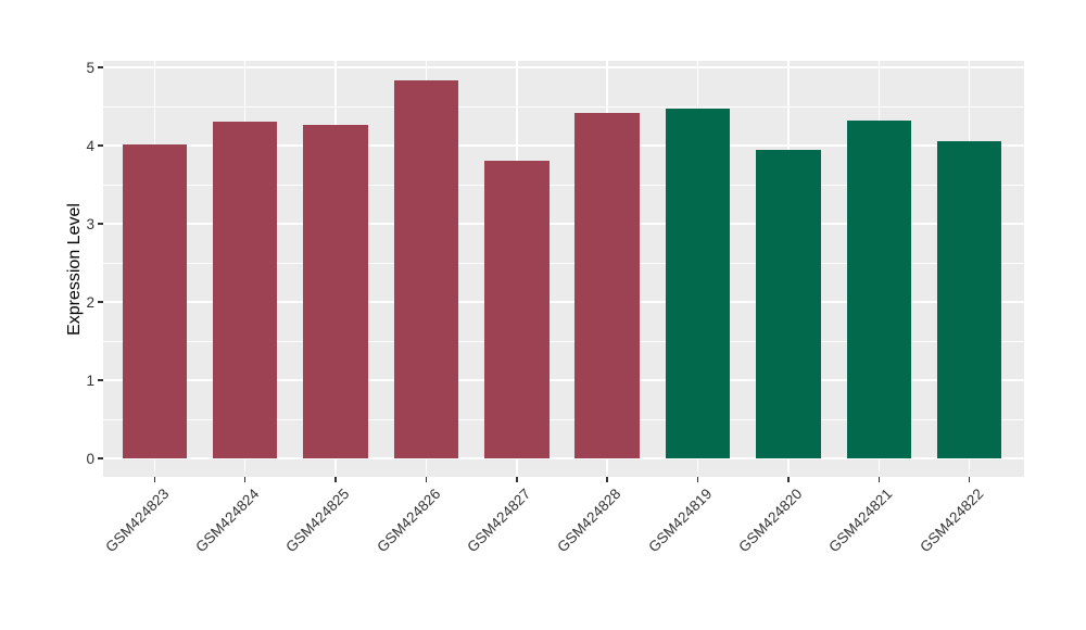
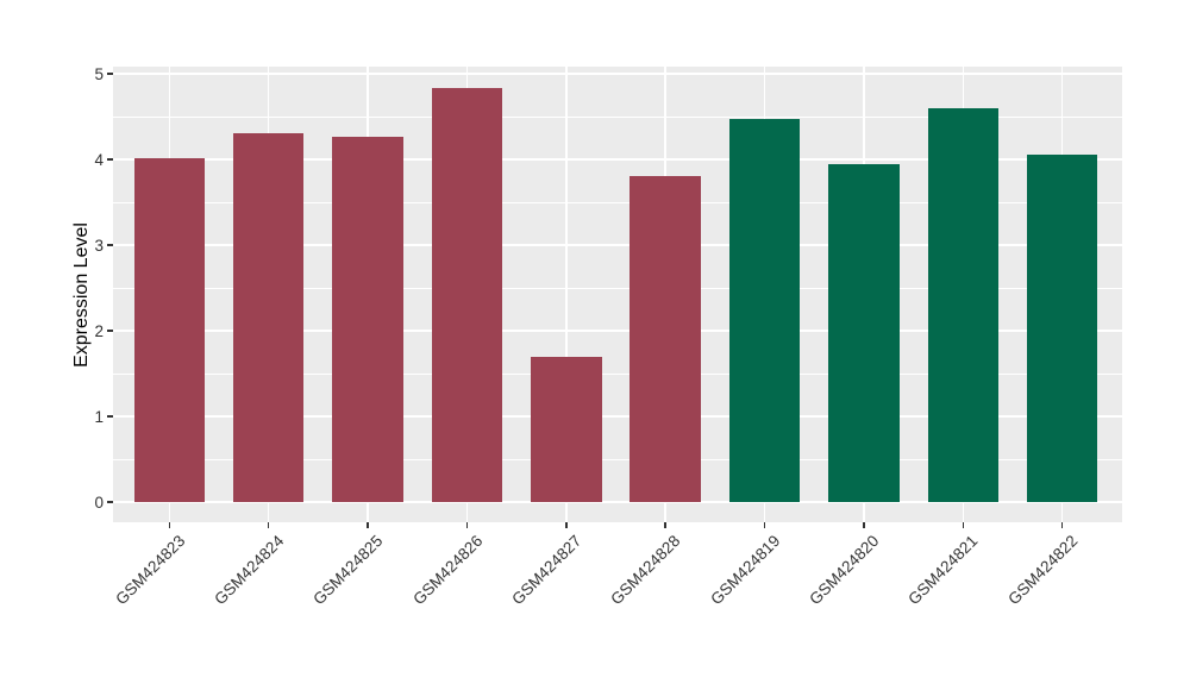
GSM424827: 3.8 -> 1.7
GSM424828: 4.4 -> 3.8
GSM424821: 4.3 -> 4.6
